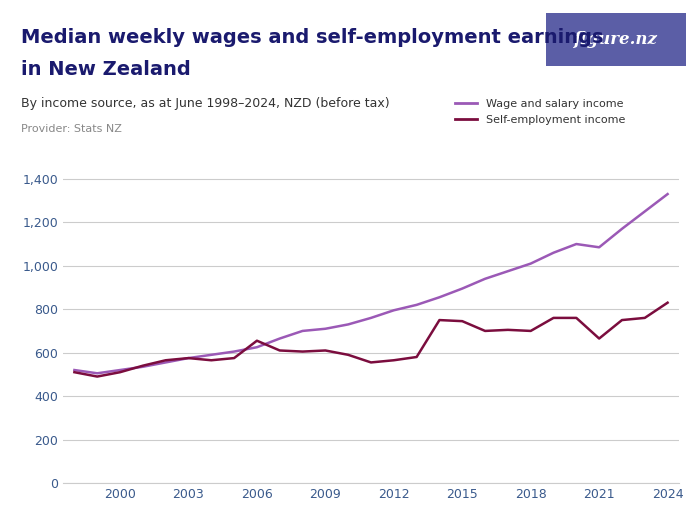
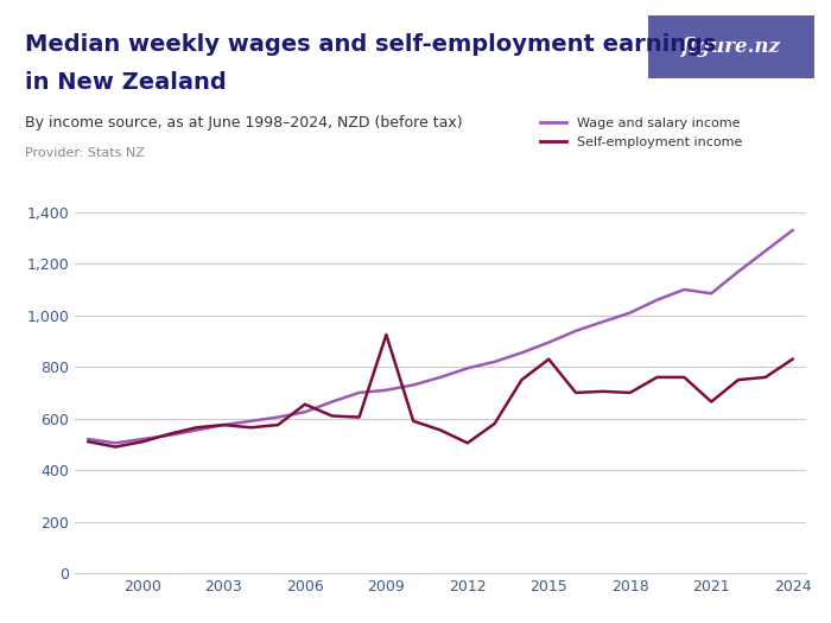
Self-employment income/2009: 610 -> 925
Self-employment income/2012: 565 -> 505
Self-employment income/2015: 745 -> 830
